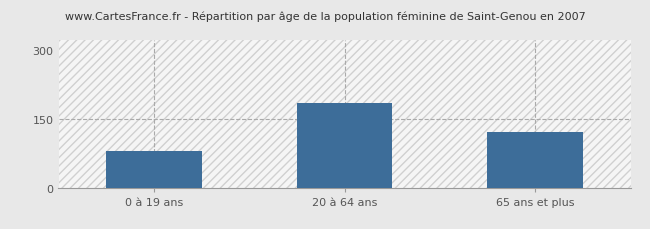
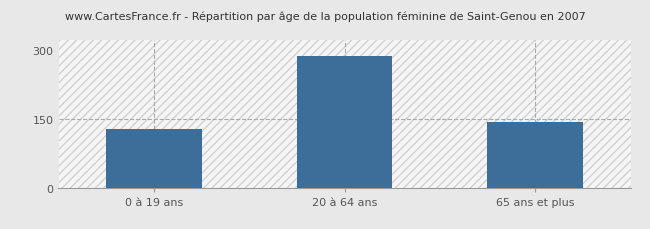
0 à 19 ans: 80 -> 128
20 à 64 ans: 185 -> 287
65 ans et plus: 120 -> 142
